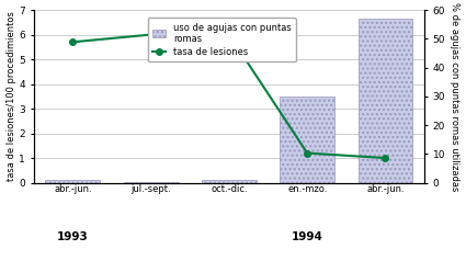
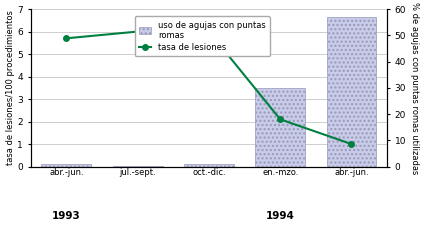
tasa de lesiones/en.-mzo.: 1.2 -> 2.1
